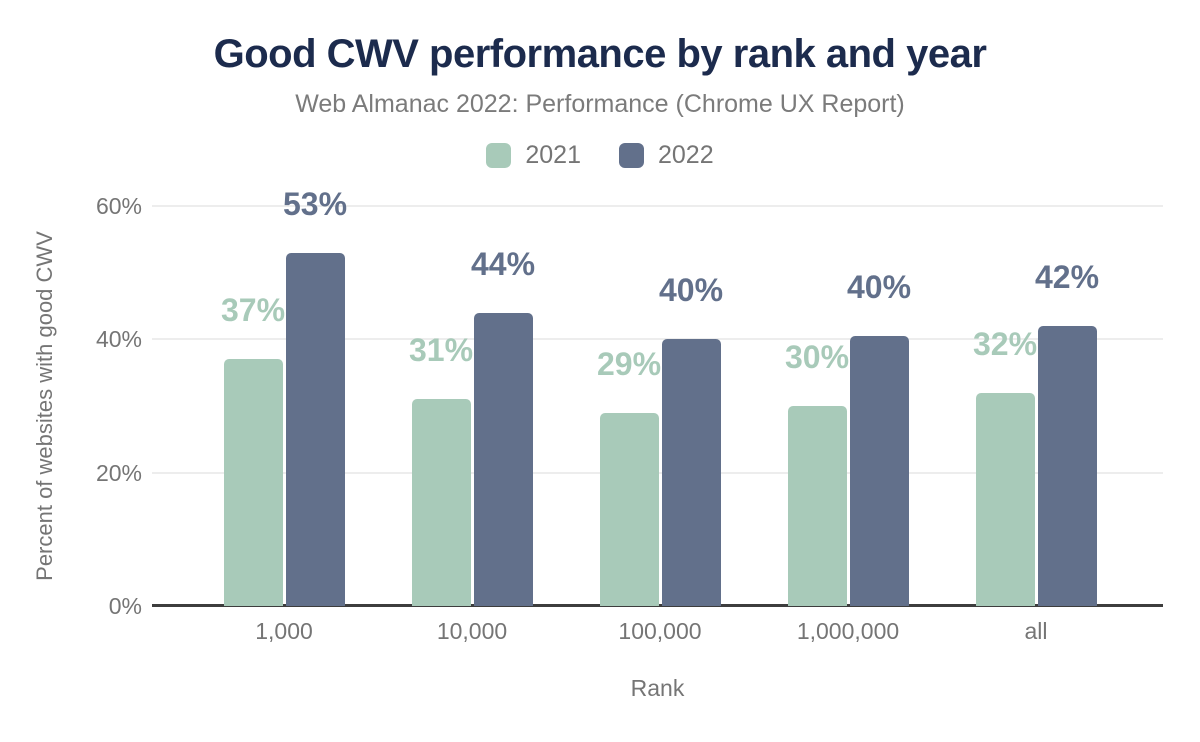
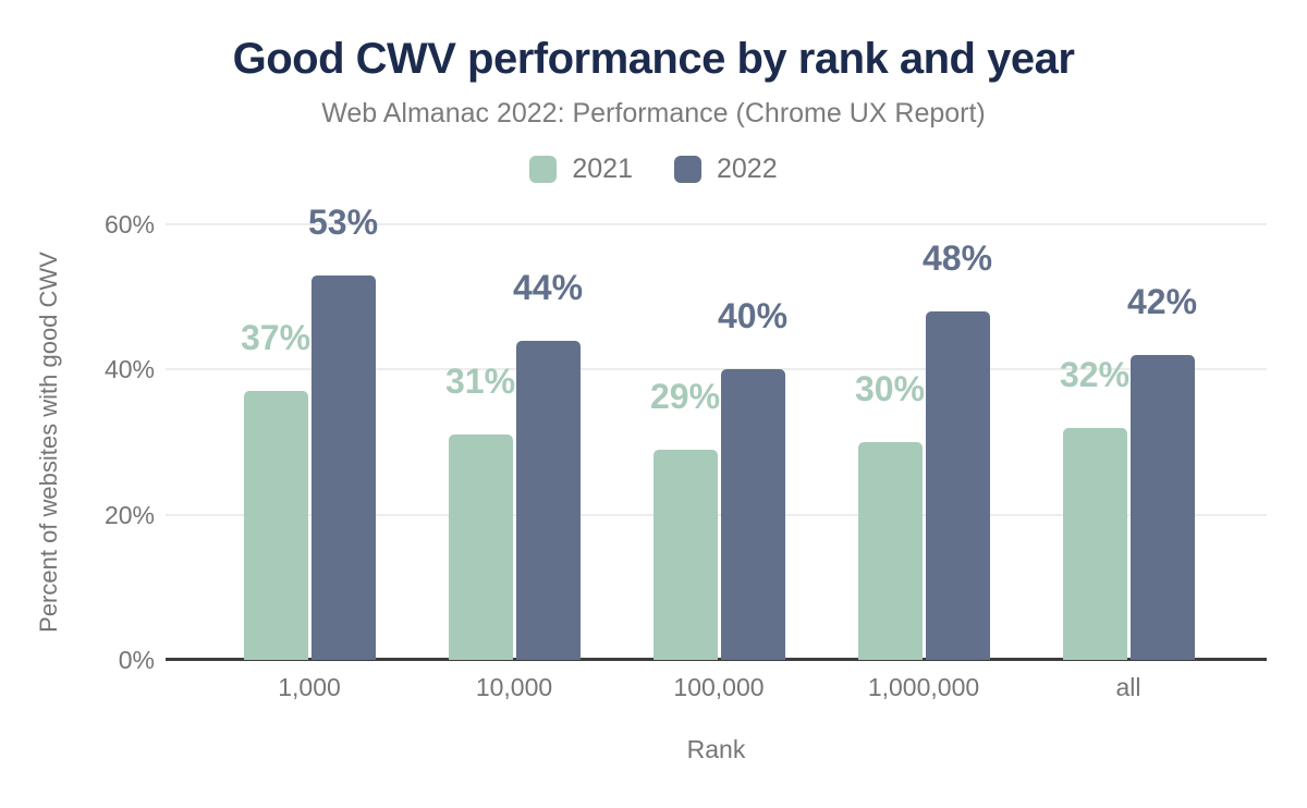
2022/1,000,000: 40% -> 48%
